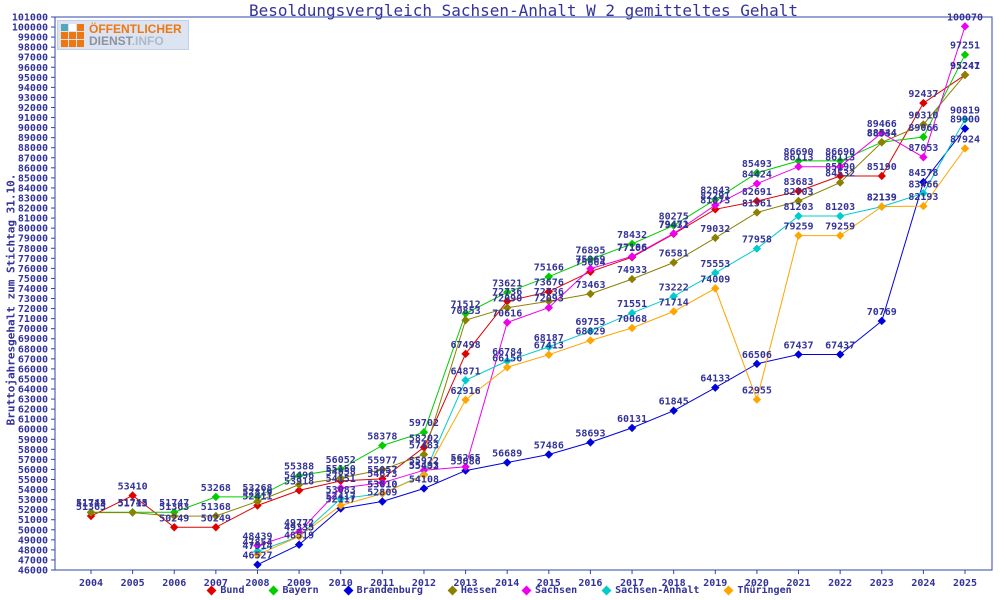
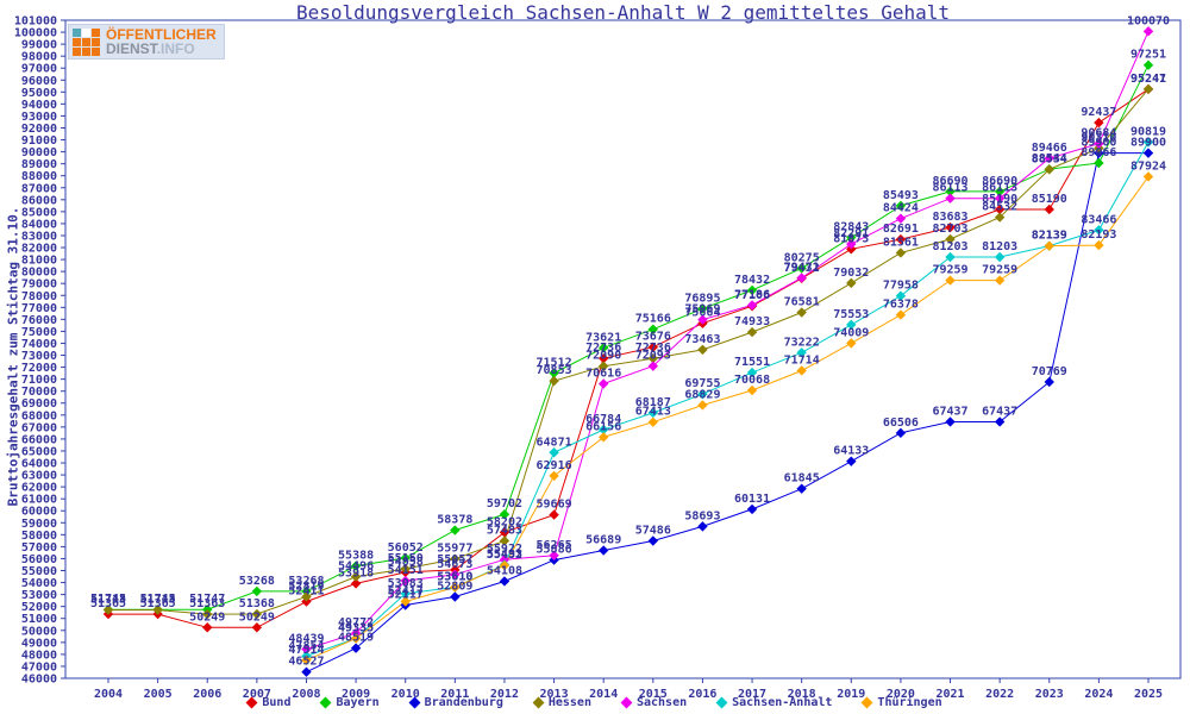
Bund/2005: 53410 -> 51365
Bund/2013: 67498 -> 59669
Thüringen/2020: 62955 -> 76378
Brandenburg/2024: 84578 -> 89900
Sachsen/2024: 87053 -> 90684
